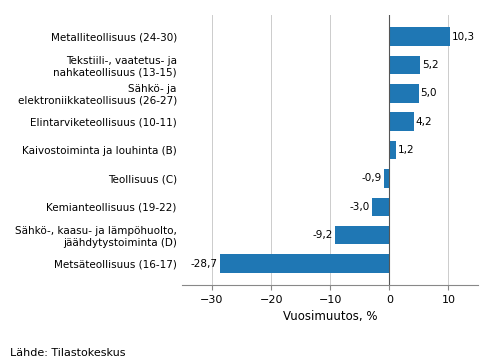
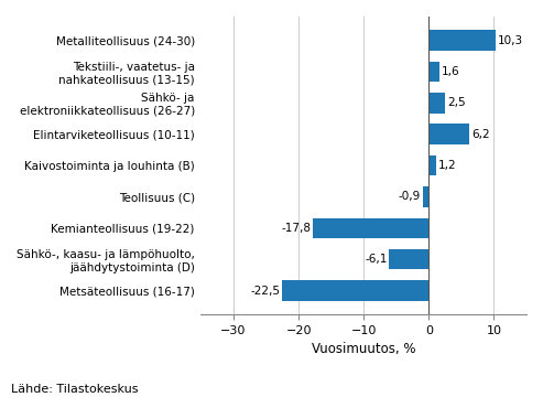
Tekstiili-, vaatetus- ja nahkateollisuus (13-15): 5,2 -> 1,6
Sähkö- ja elektroniikkateollisuus (26-27): 5,0 -> 2,5
Elintarviketeollisuus (10-11): 4,2 -> 6,2
Kemianteollisuus (19-22): -3,0 -> -17,8
Sähkö-, kaasu- ja lämpöhuolto, jäähdytystoiminta (D): -9,2 -> -6,1
Metsäteollisuus (16-17): -28,7 -> -22,5
